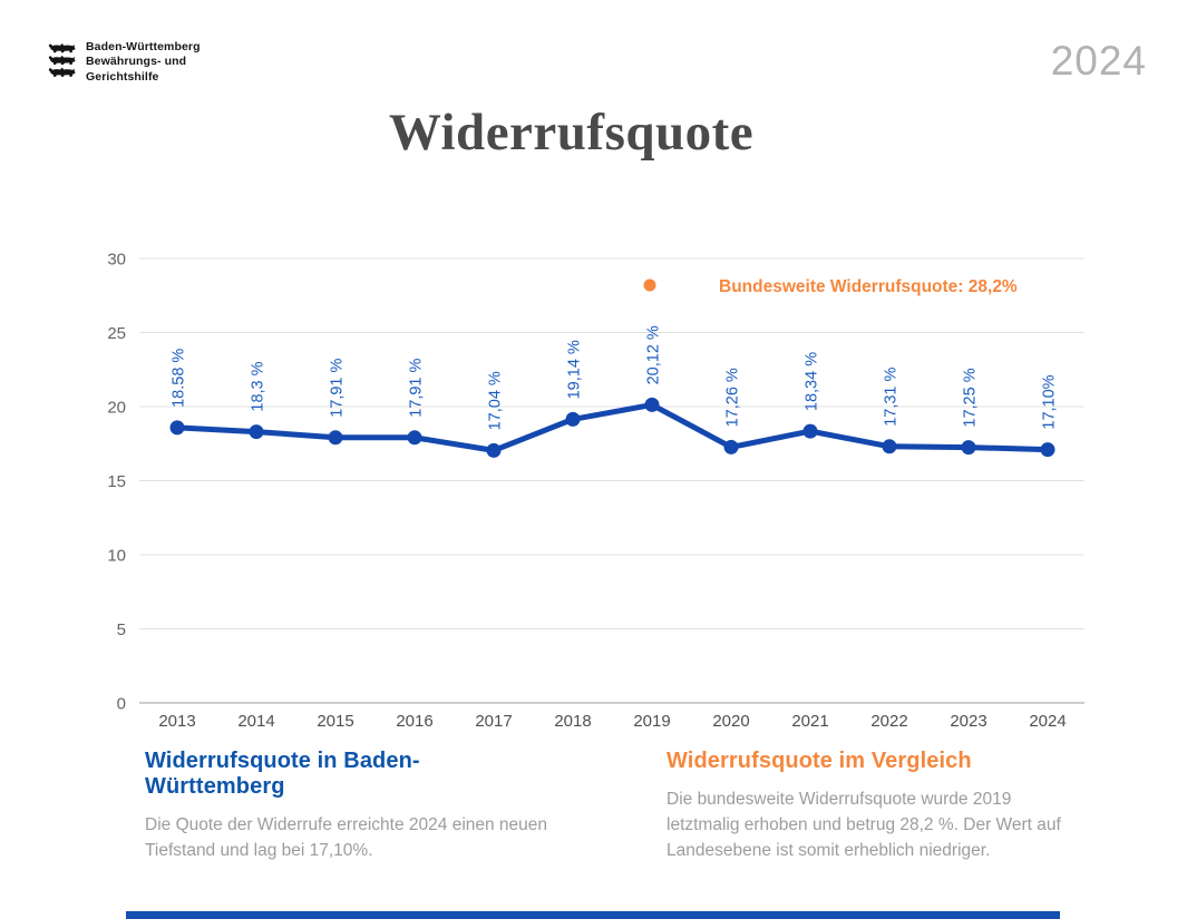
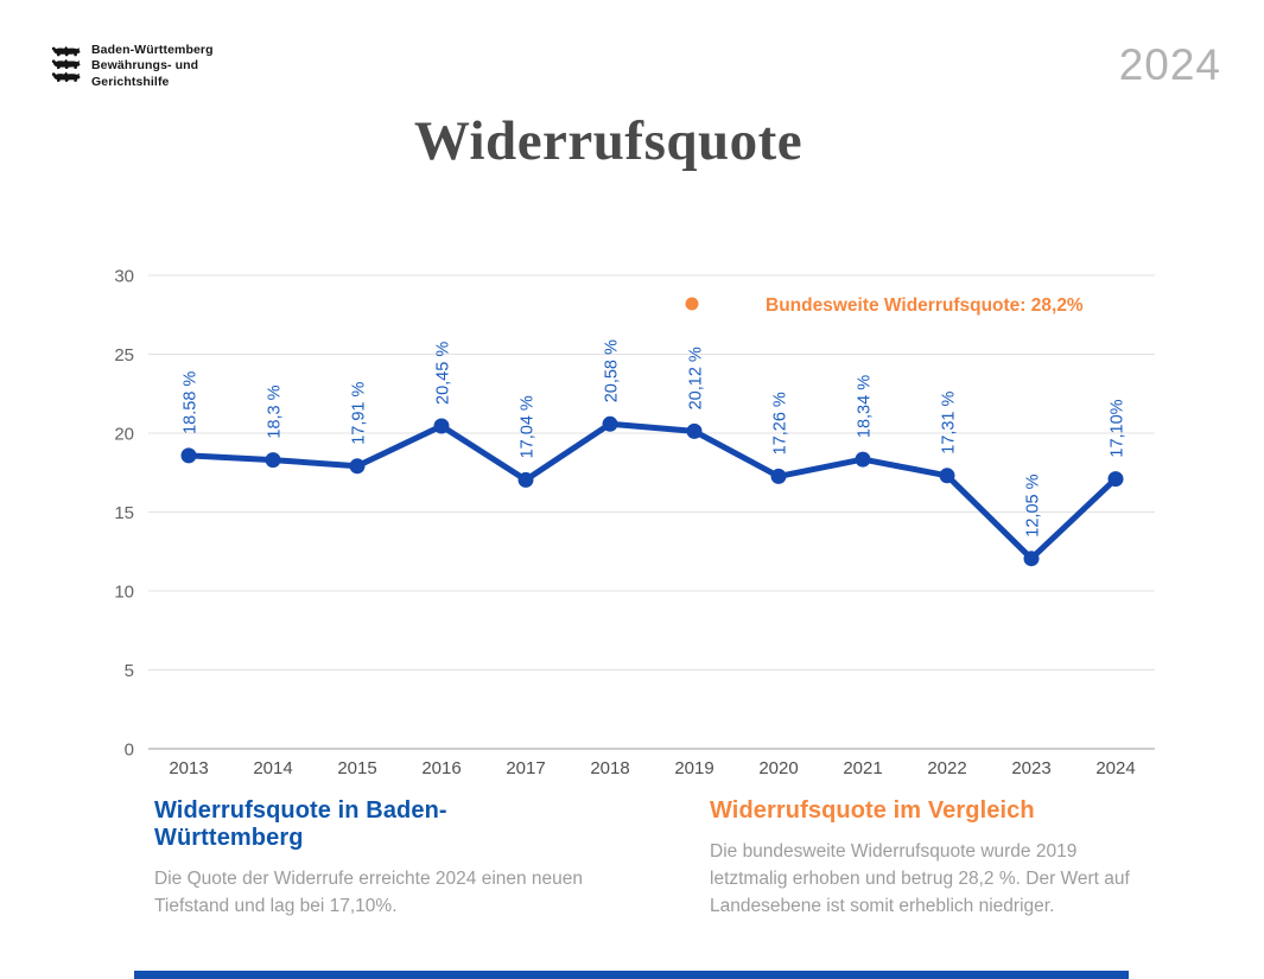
2016: 17,91 -> 20,45
2018: 19,14 -> 20,58
2023: 17,25 -> 12,05
